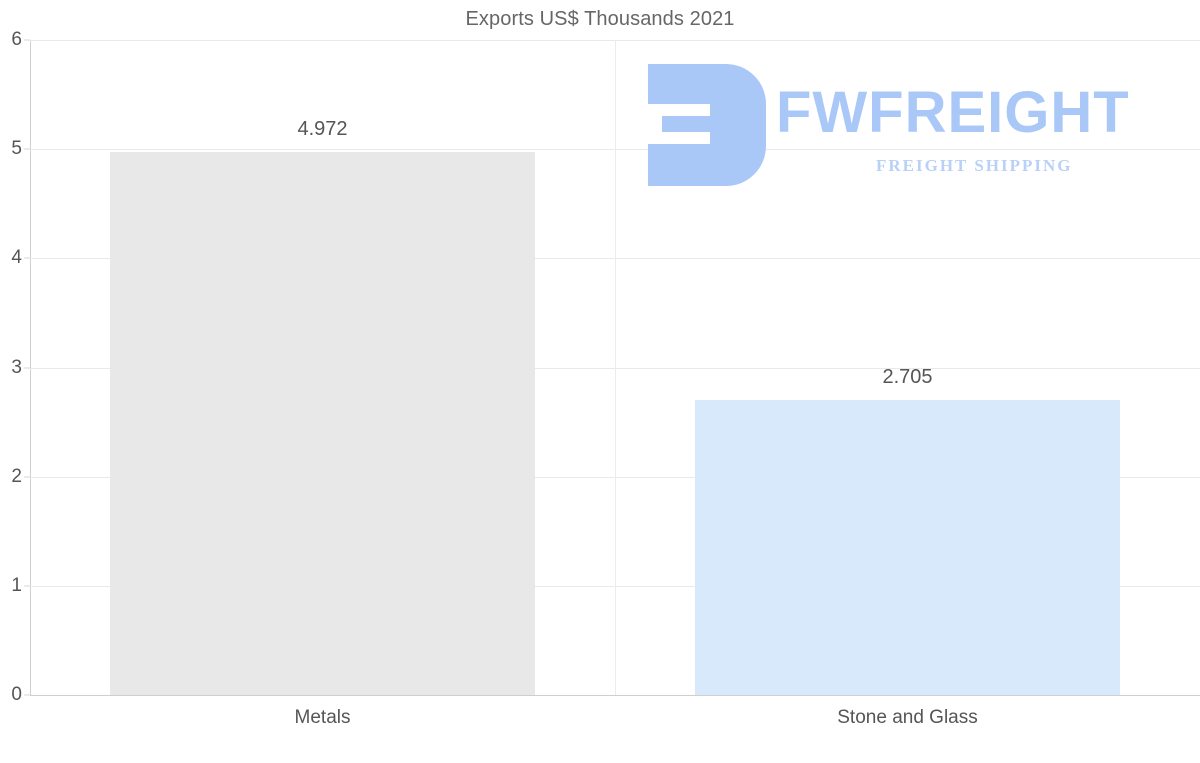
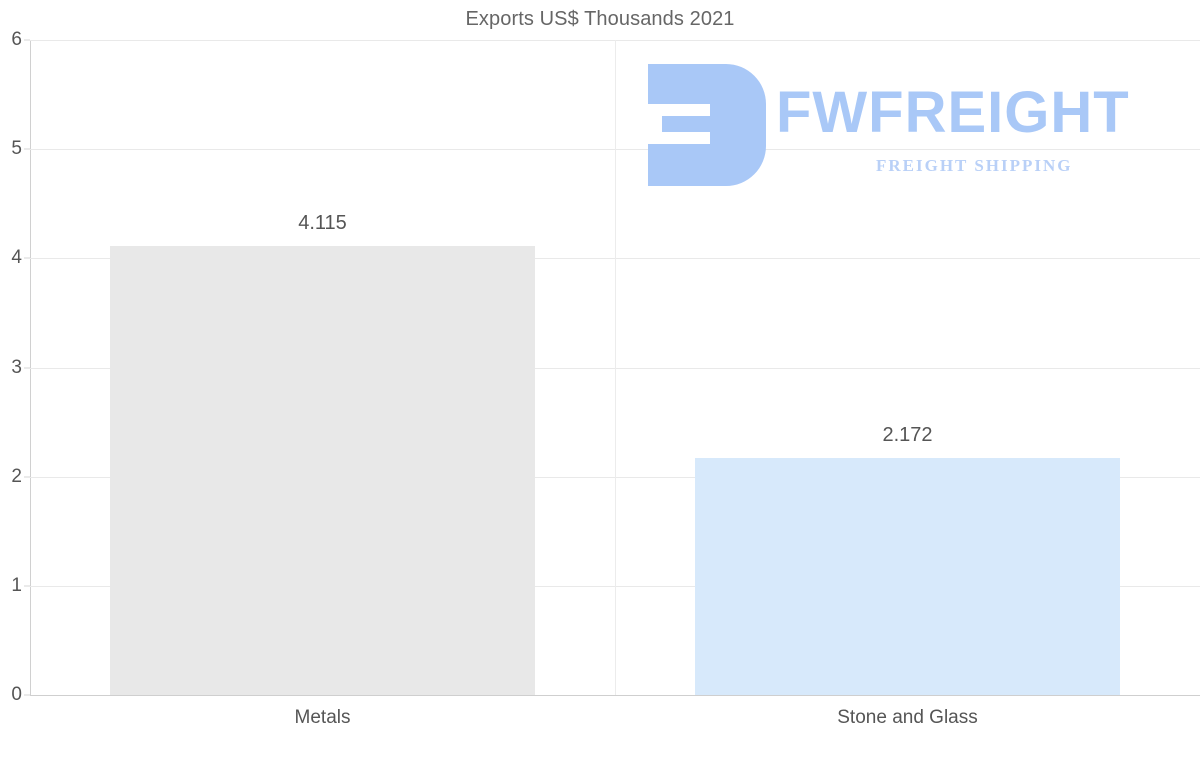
Metals: 4.972 -> 4.115
Stone and Glass: 2.705 -> 2.172
